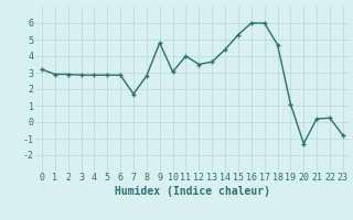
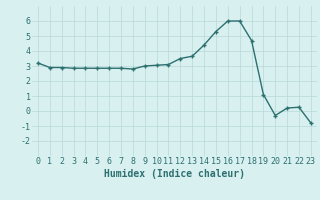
7: 1.7 -> 2.9
9: 4.8 -> 3.0
11: 4.0 -> 3.1
20: -1.3 -> -0.3
